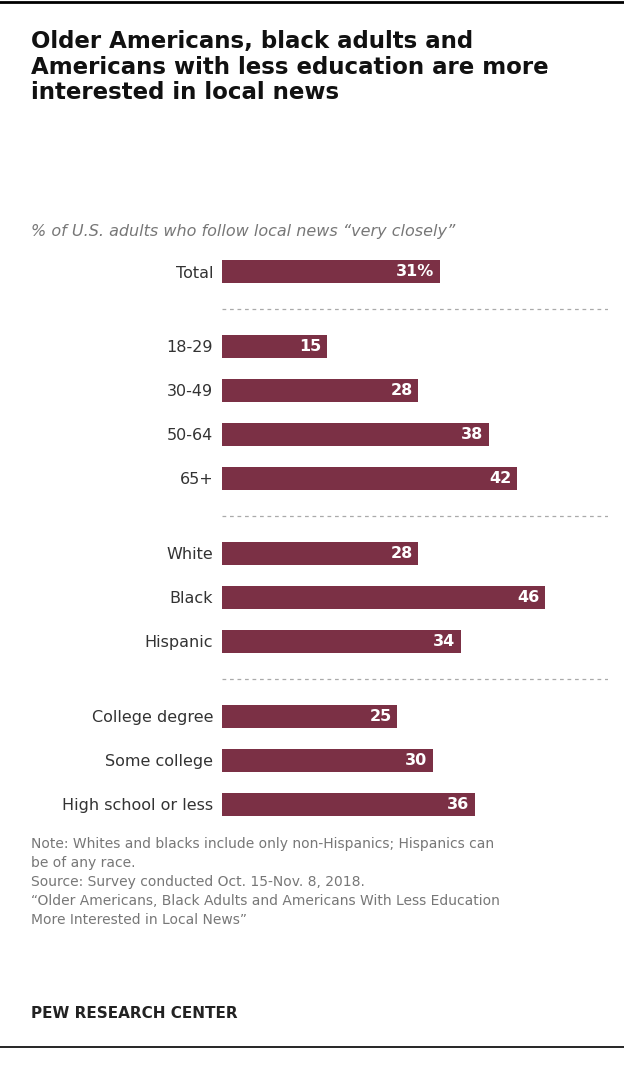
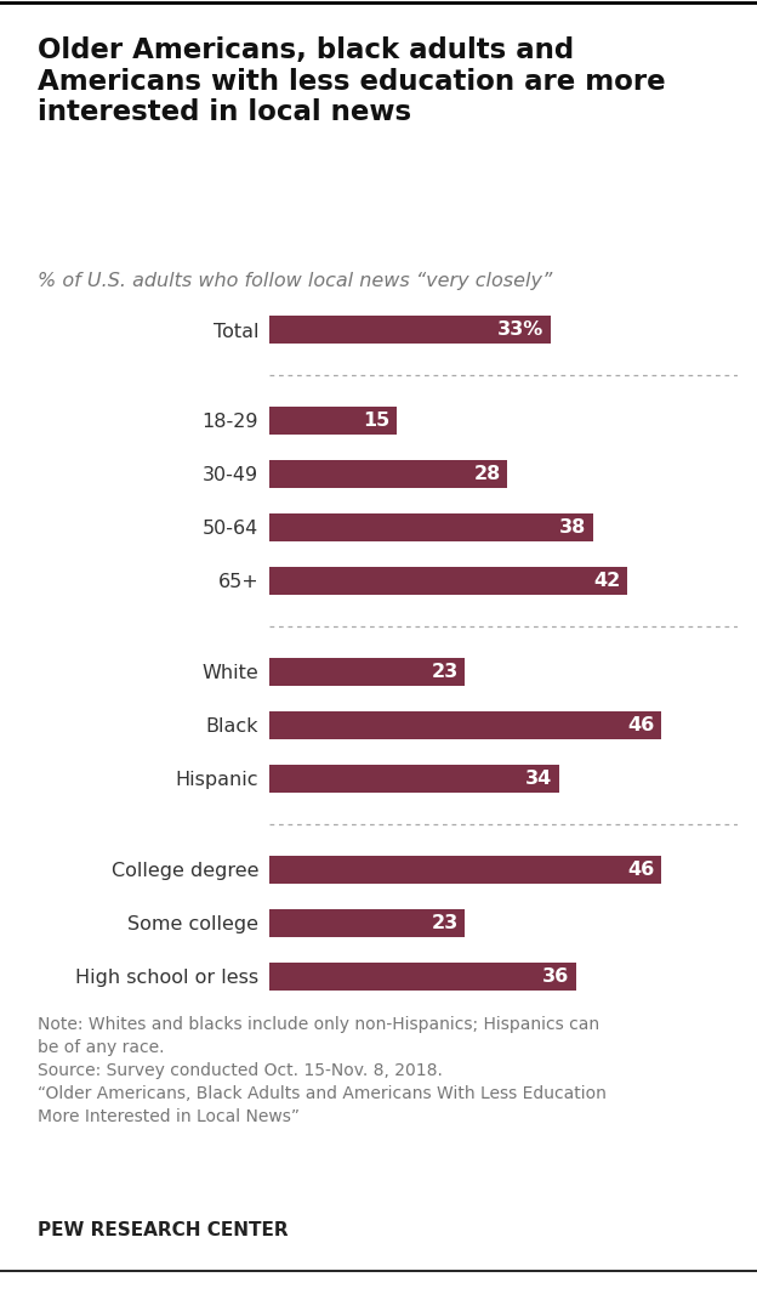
Total: 31% -> 33%
White: 28 -> 23
College degree: 25 -> 46
Some college: 30 -> 23
